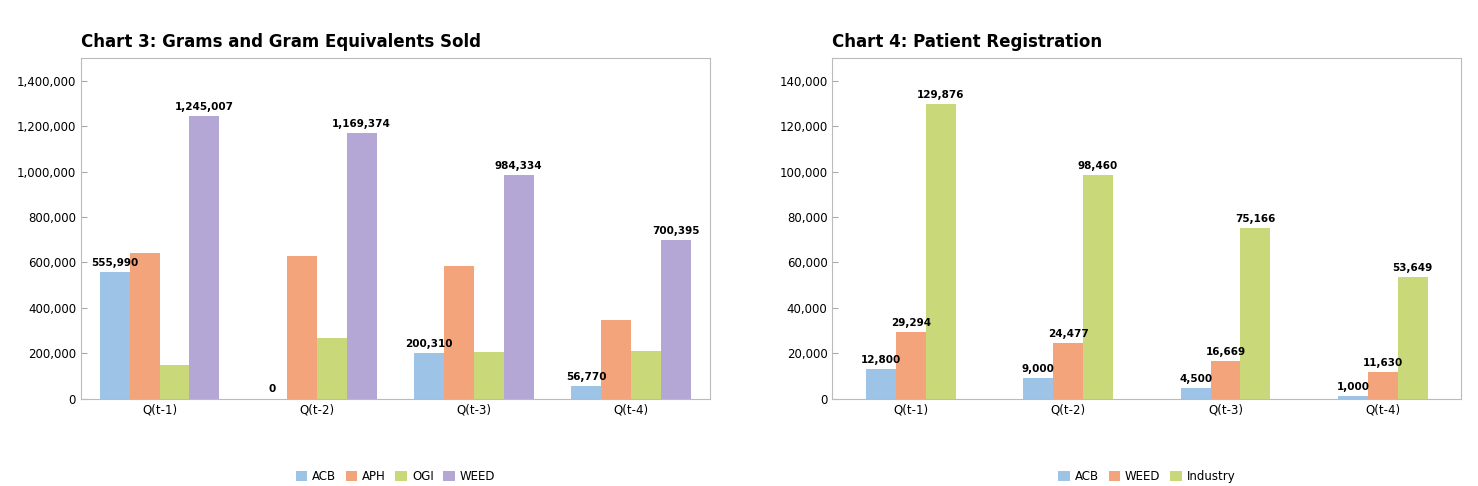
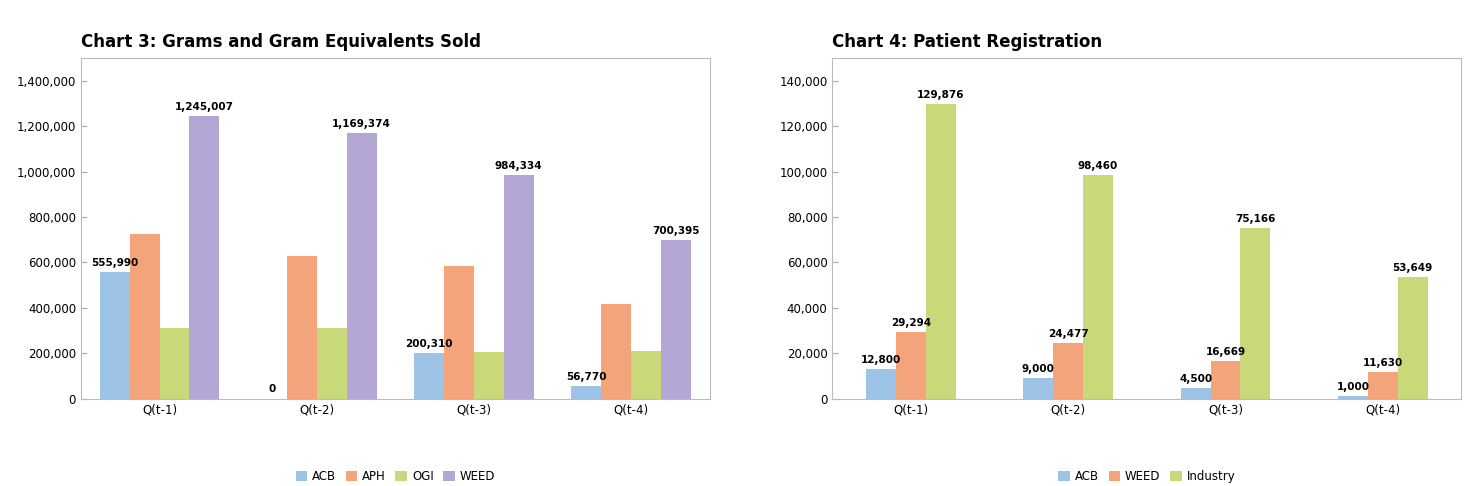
Chart 3: Grams and Gram Equivalents Sold/APH/Q(t-1): 640,000 -> 725,000
Chart 3: Grams and Gram Equivalents Sold/OGI/Q(t-1): 150,000 -> 310,000
Chart 3: Grams and Gram Equivalents Sold/OGI/Q(t-2): 265,000 -> 310,000
Chart 3: Grams and Gram Equivalents Sold/APH/Q(t-4): 345,000 -> 415,000
